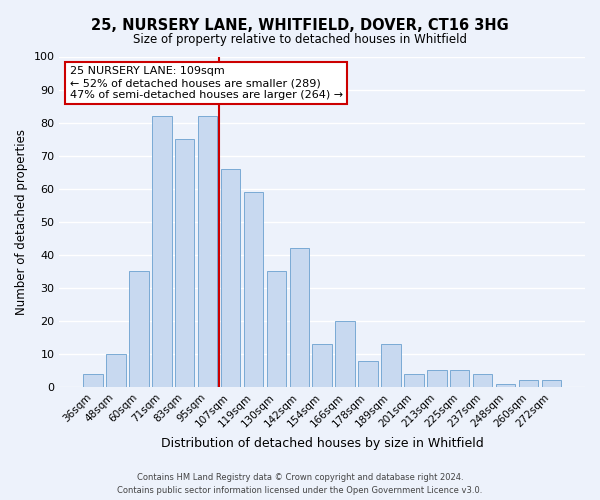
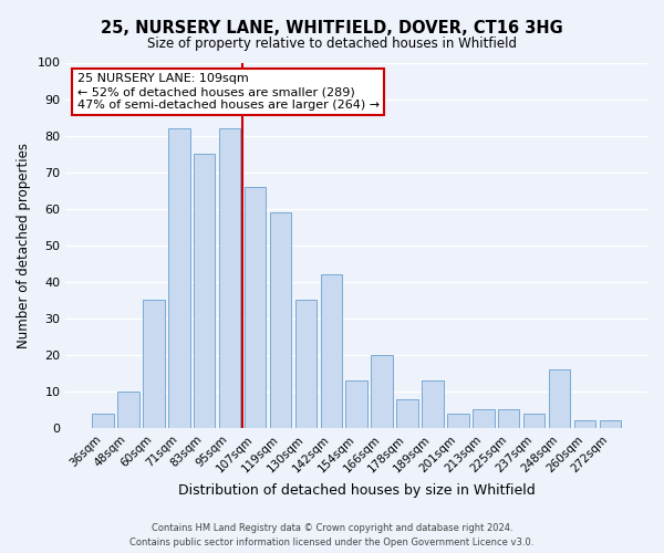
248sqm: 1 -> 16
